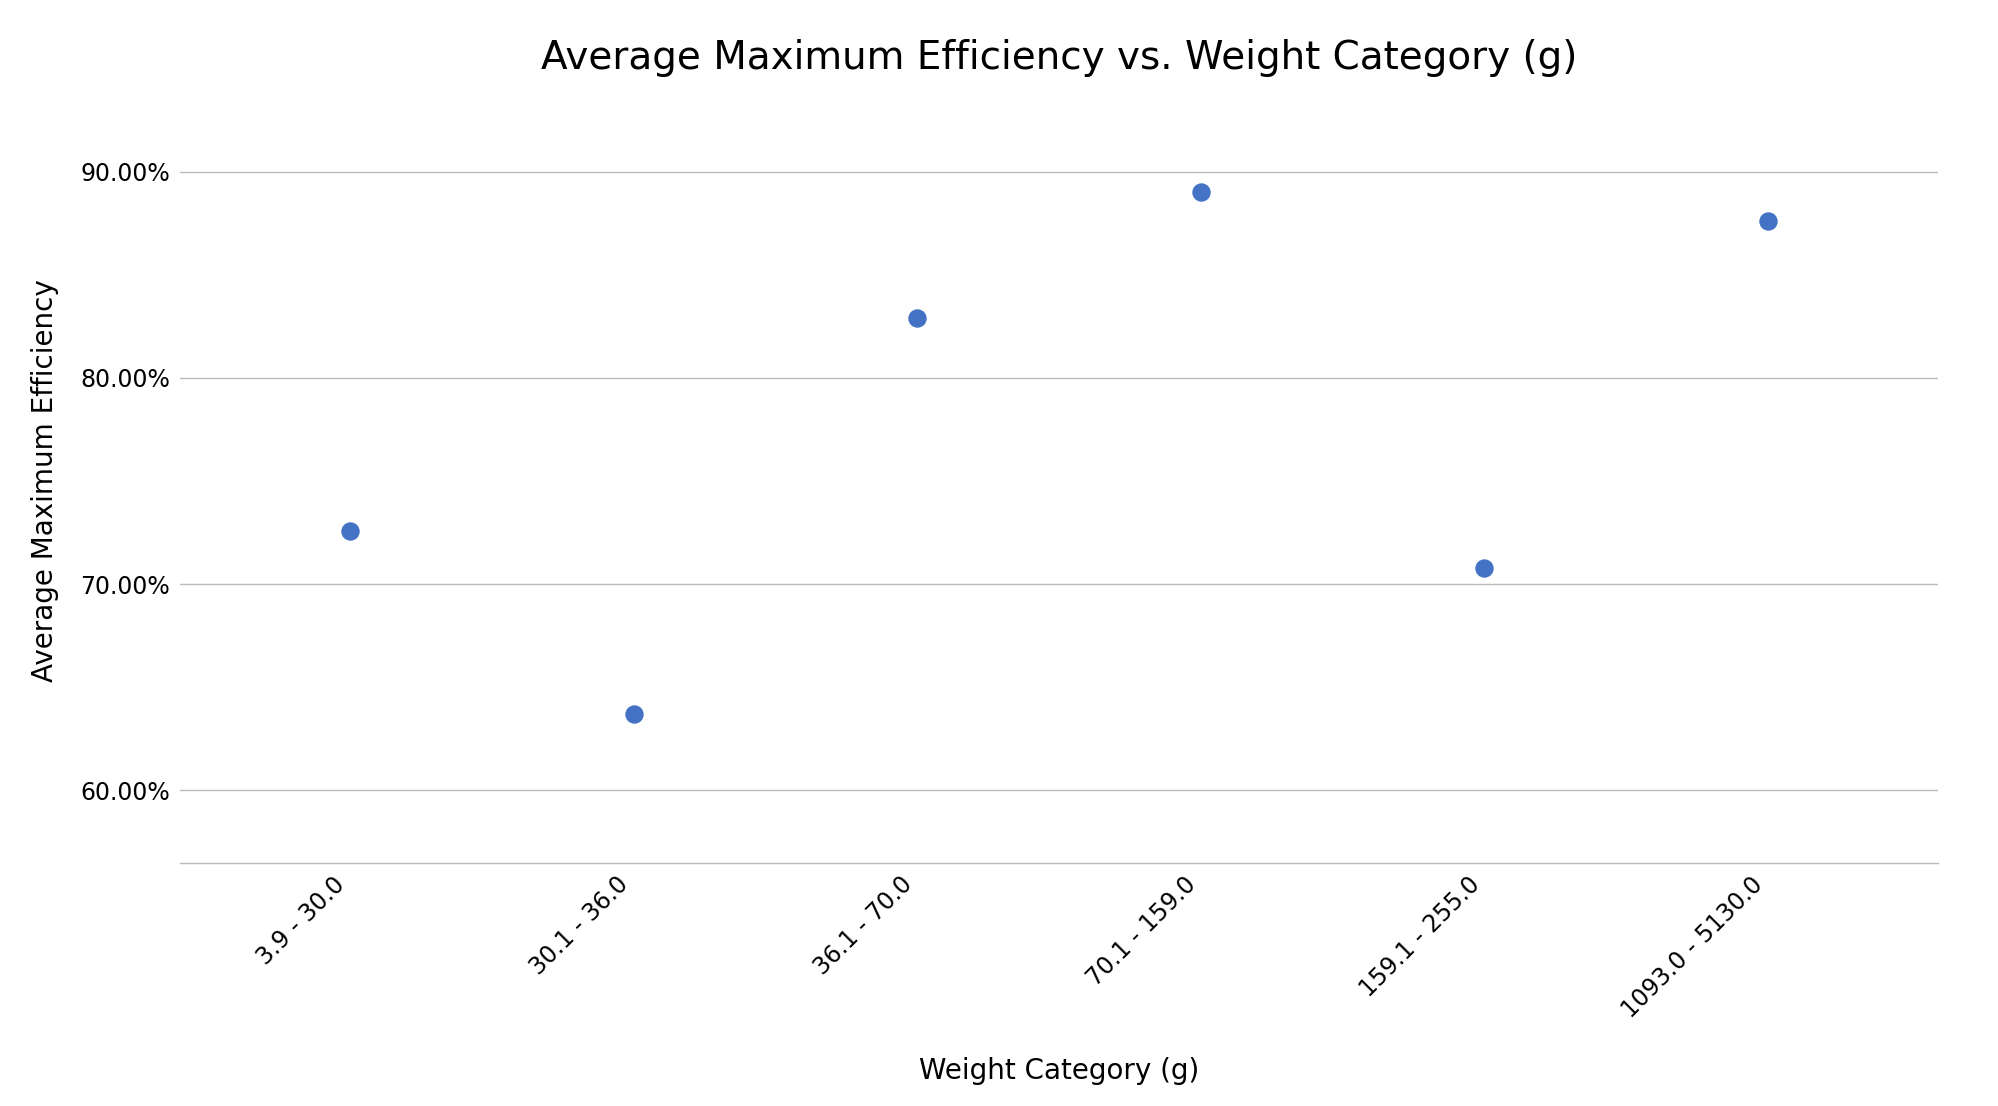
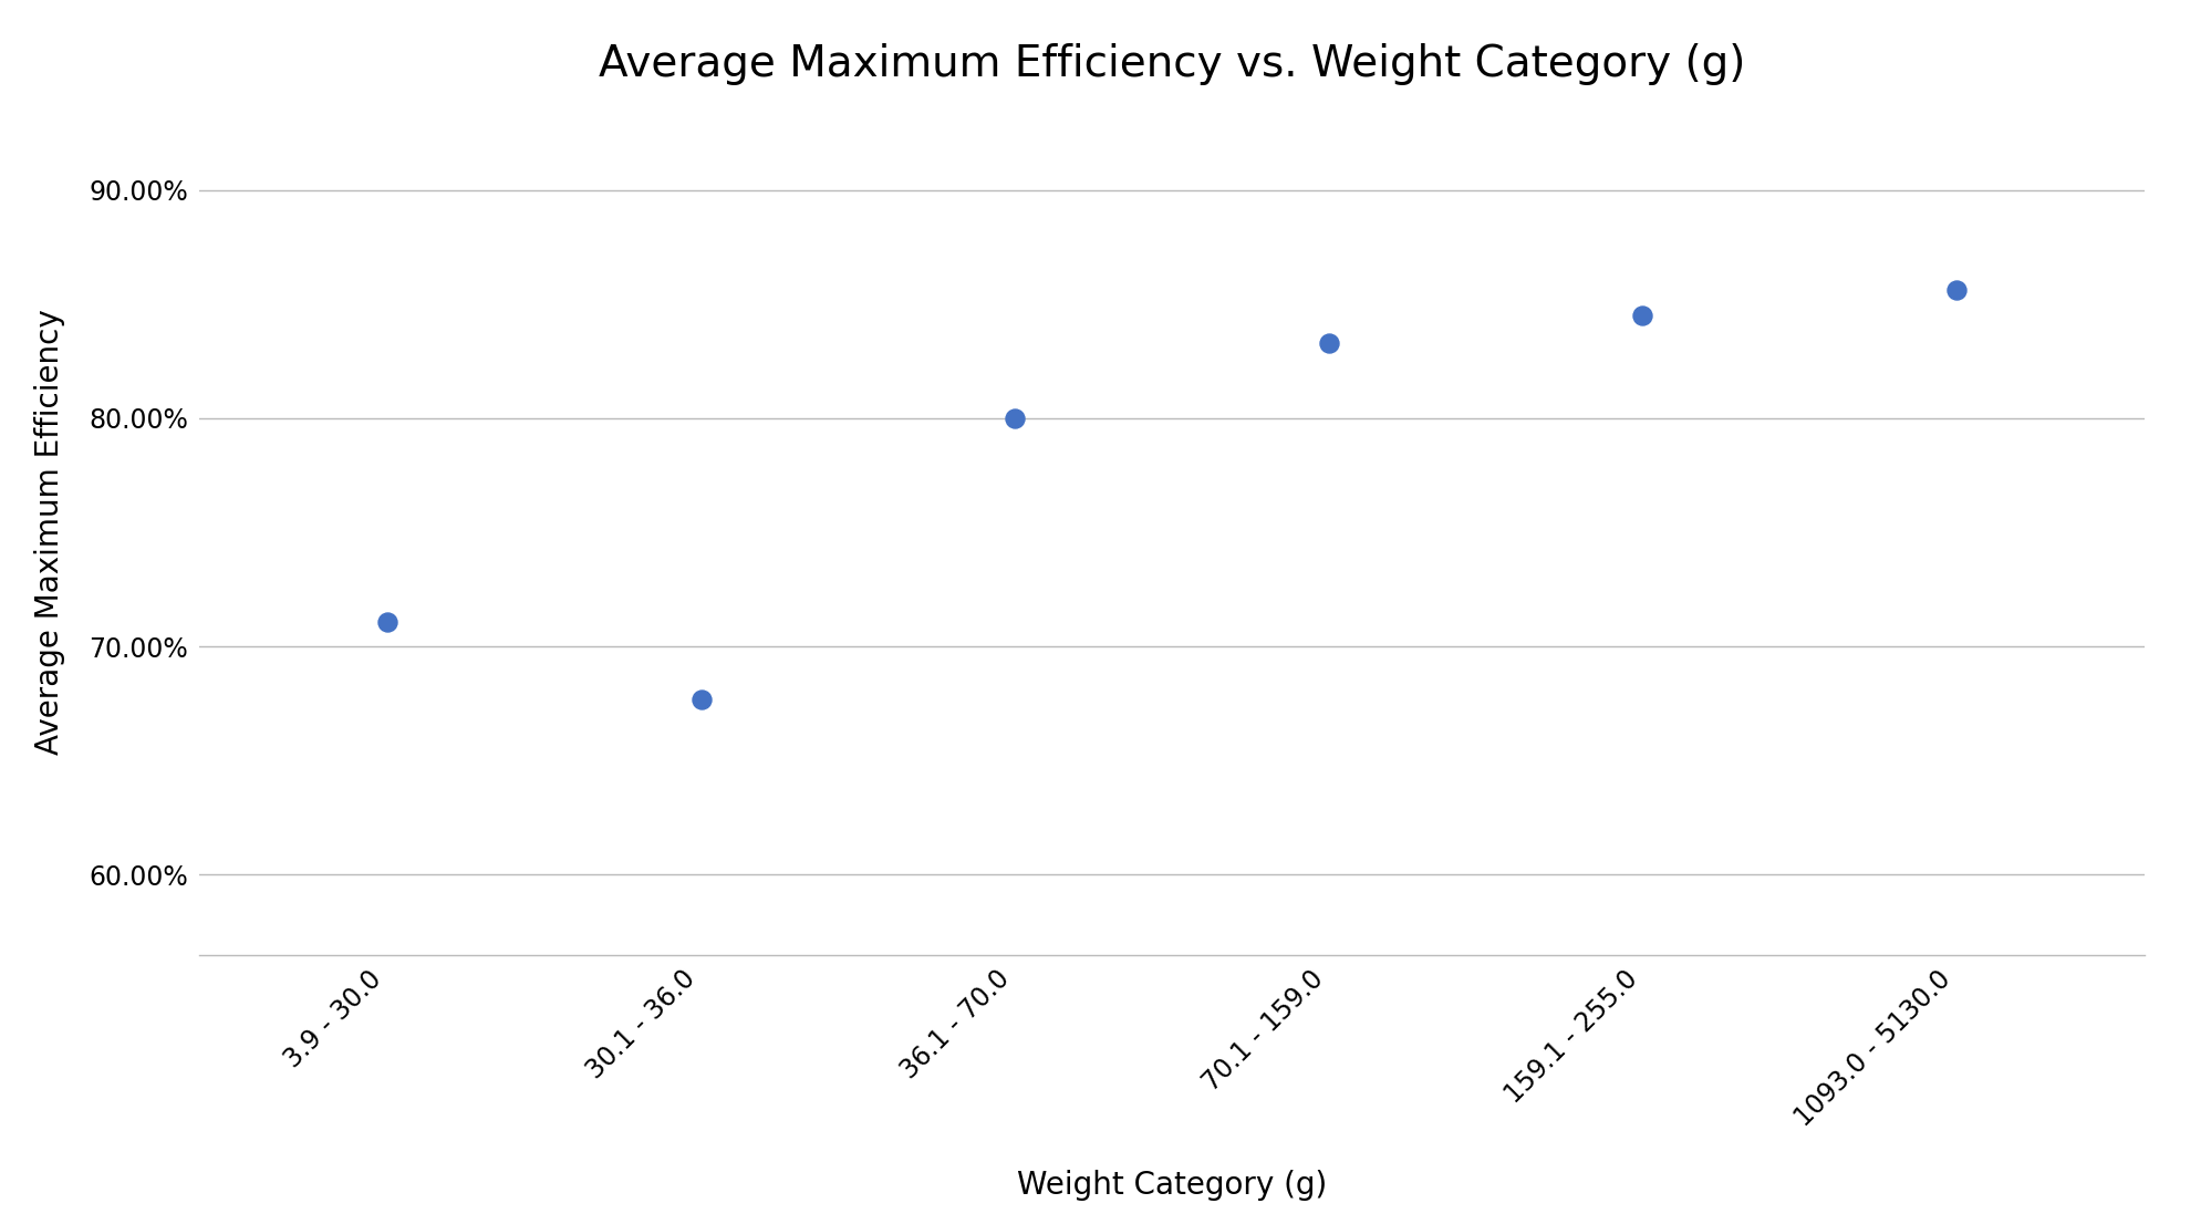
3.9 - 30.0: 72.6% -> 71.1%
30.1 - 36.0: 63.7% -> 67.7%
36.1 - 70.0: 82.9% -> 80.0%
70.1 - 159.0: 89.0% -> 83.3%
159.1 - 255.0: 70.8% -> 84.5%
1093.0 - 5130.0: 87.6% -> 85.6%
